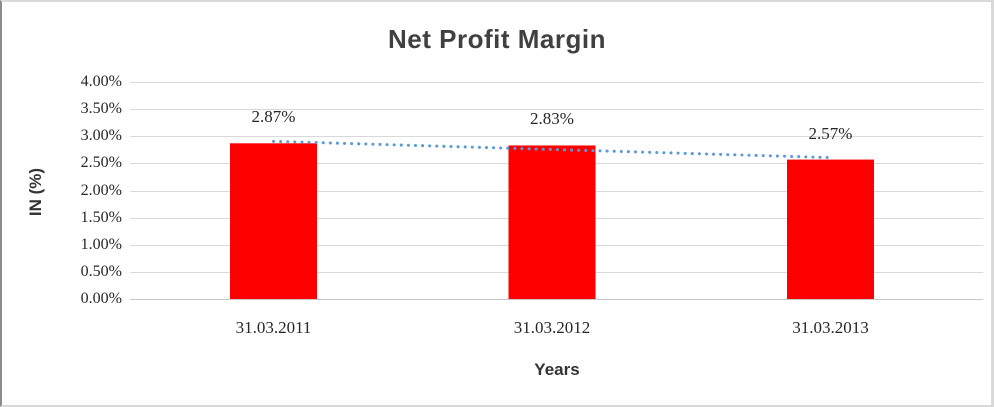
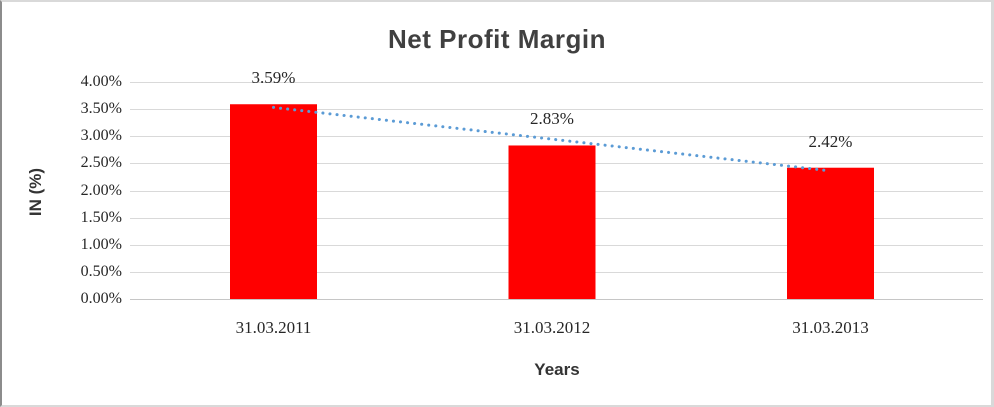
31.03.2011: 2.87% -> 3.59%
31.03.2013: 2.57% -> 2.42%
